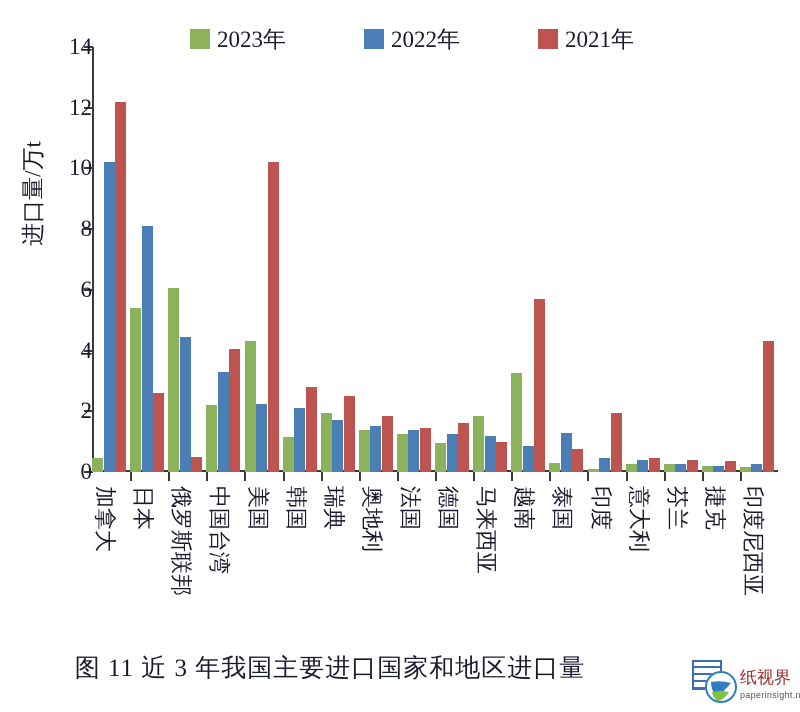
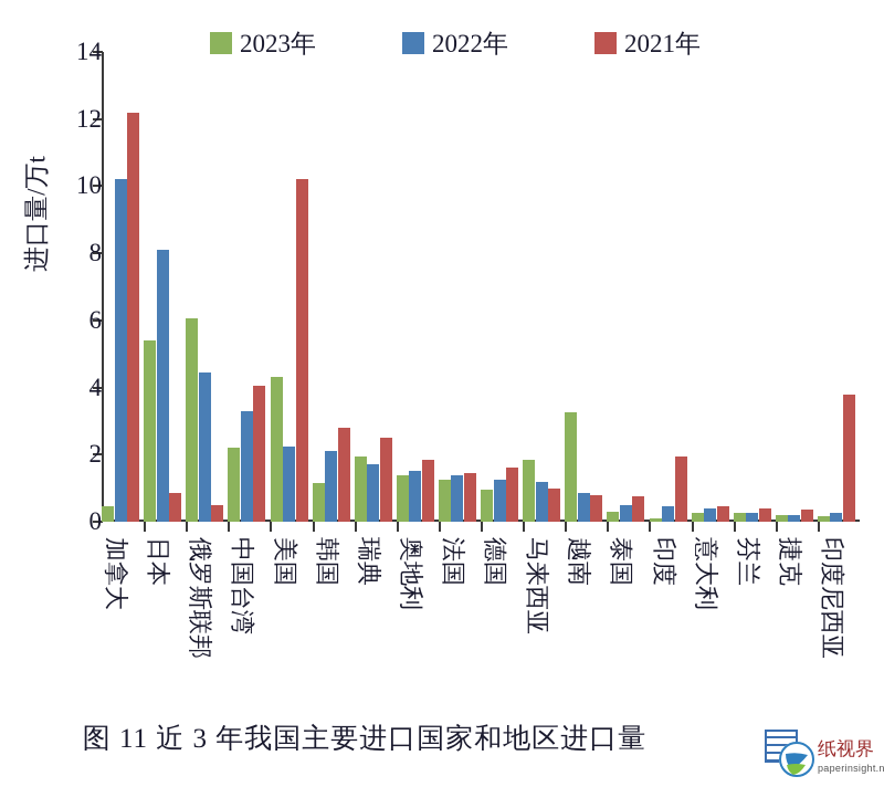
2021年/日本: 2.6 -> 0.8
2021年/越南: 5.7 -> 0.8
2022年/泰国: 1.3 -> 0.5
2021年/印度尼西亚: 4.3 -> 3.8
